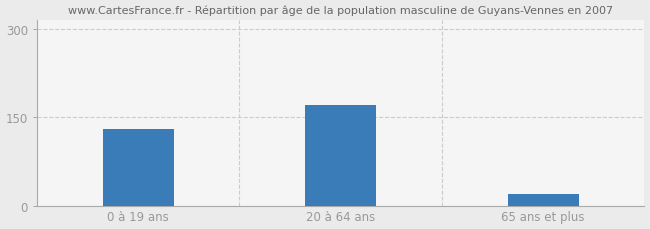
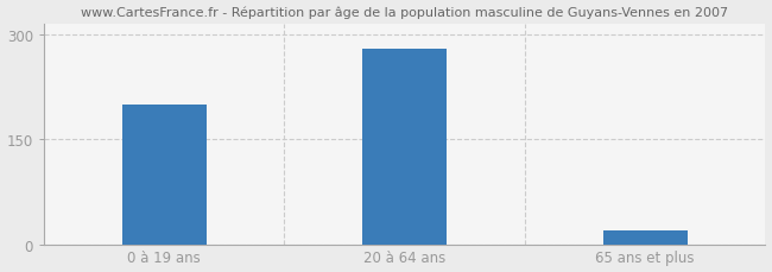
0 à 19 ans: 130 -> 200
20 à 64 ans: 170 -> 280
